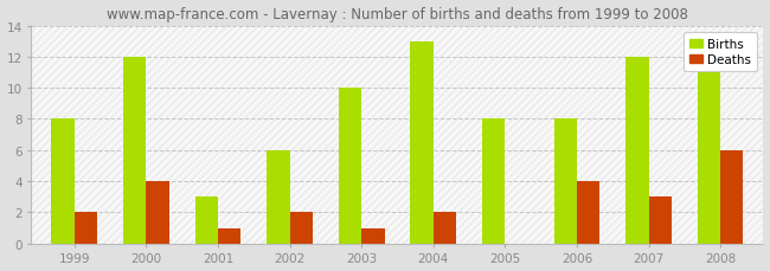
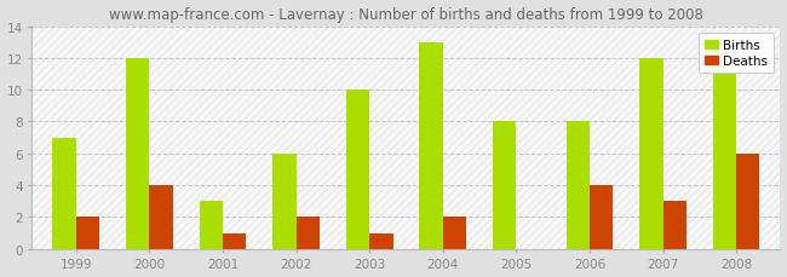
Births/1999: 8 -> 7
